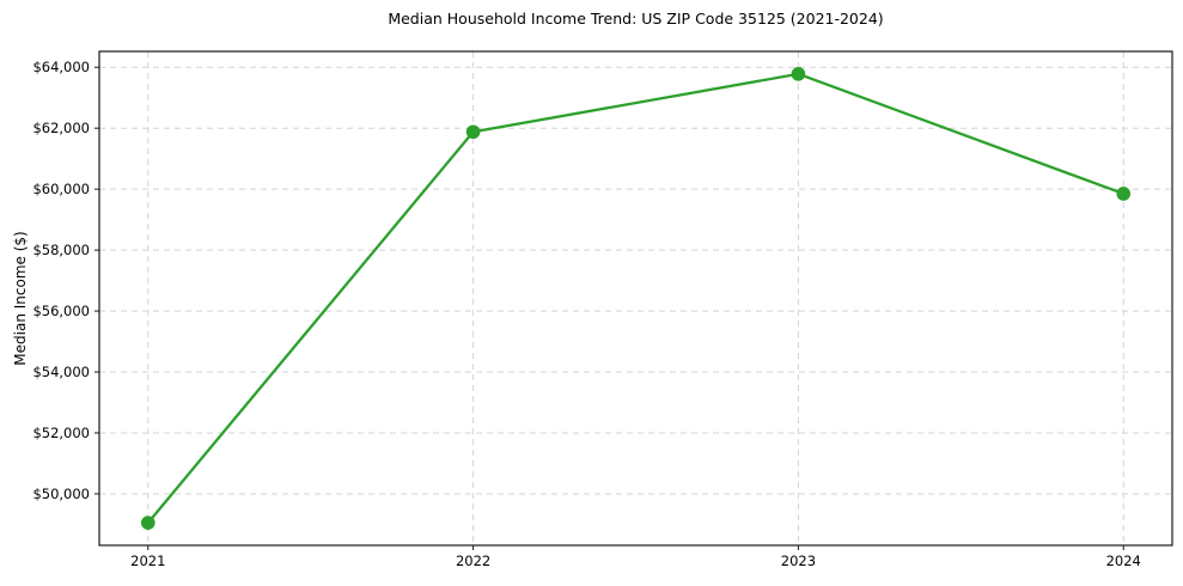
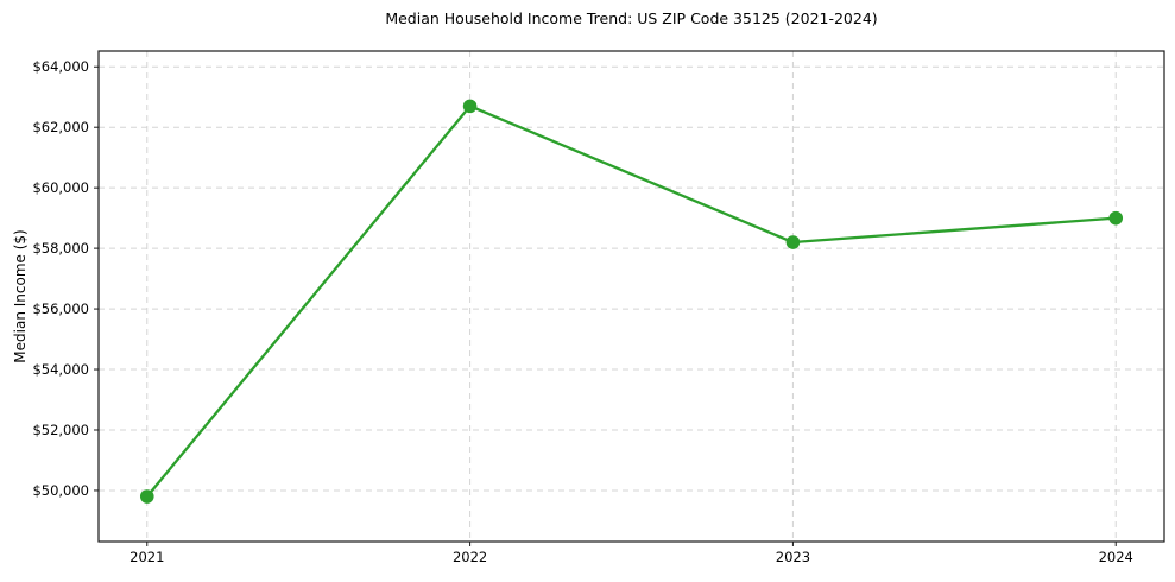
2021: $49000 -> $49800
2022: $61900 -> $62700
2023: $63800 -> $58200
2024: $59800 -> $59000
